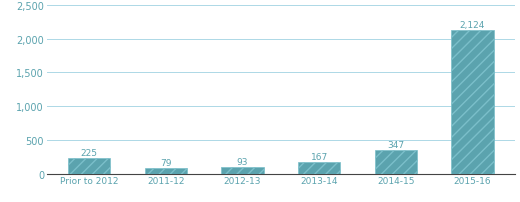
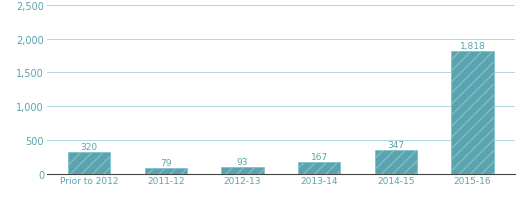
Prior to 2012: 225 -> 320
2015-16: 2,124 -> 1,818
